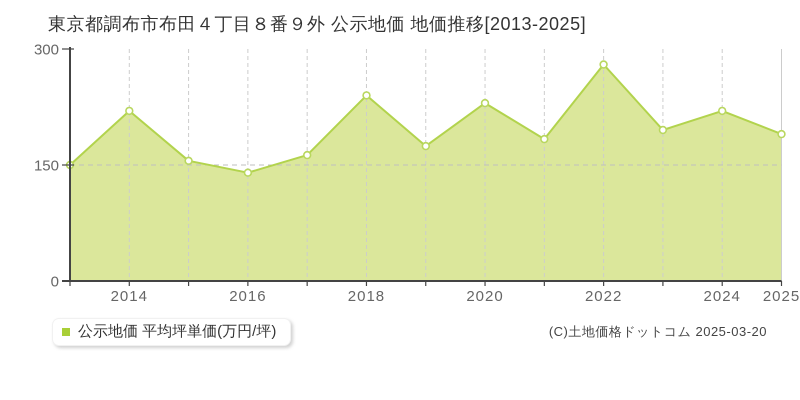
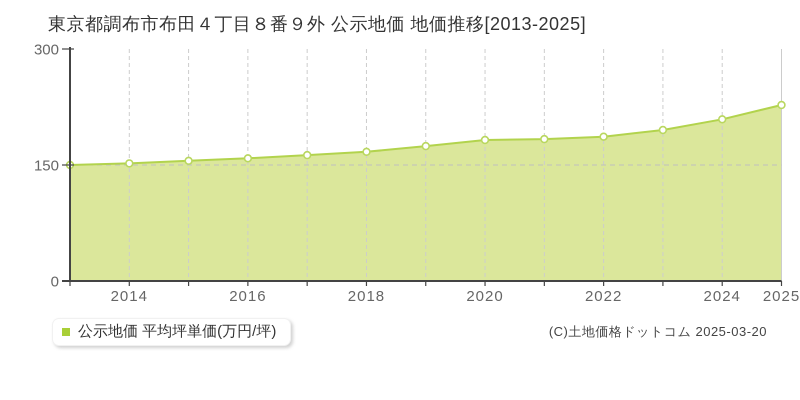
2014: 220 -> 150
2016: 140 -> 160
2018: 240 -> 170
2020: 230 -> 180
2022: 280 -> 190
2024: 220 -> 210
2025: 190 -> 230
